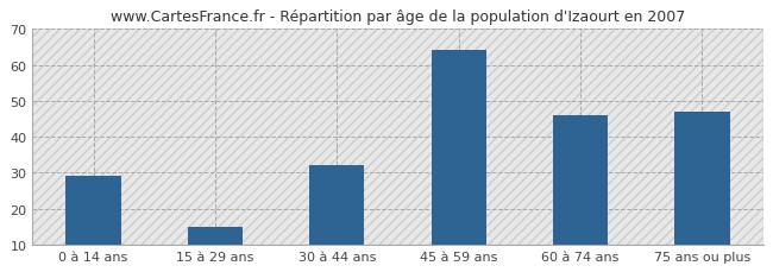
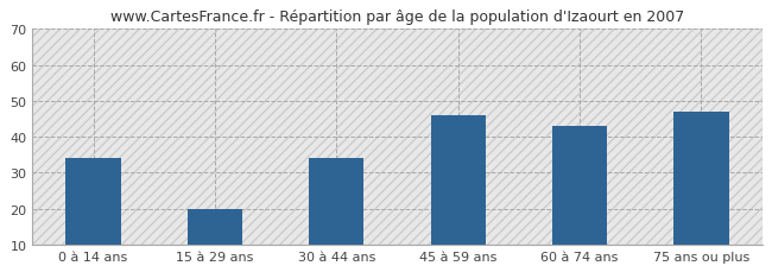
0 à 14 ans: 29 -> 34
15 à 29 ans: 15 -> 20
30 à 44 ans: 32 -> 34
45 à 59 ans: 64 -> 46
60 à 74 ans: 46 -> 43
